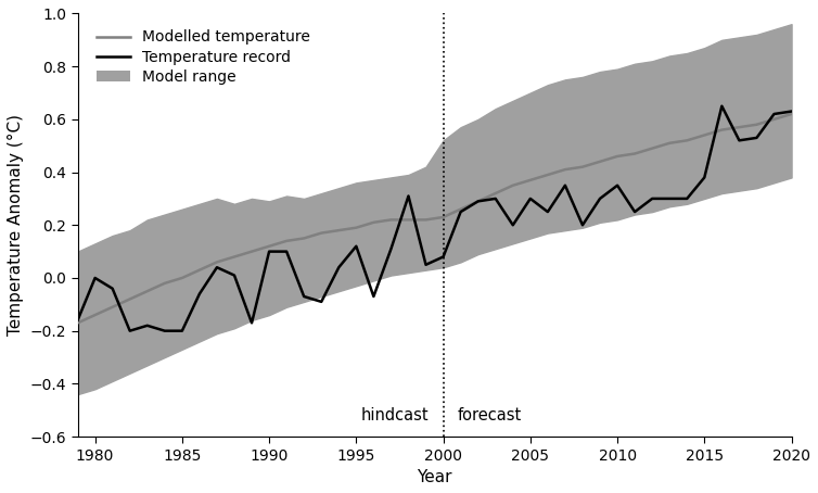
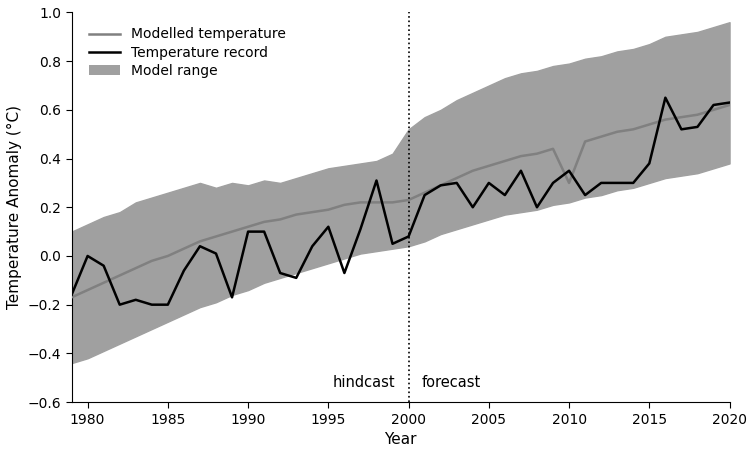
Modelled temperature/2010: 0.46 -> 0.30
